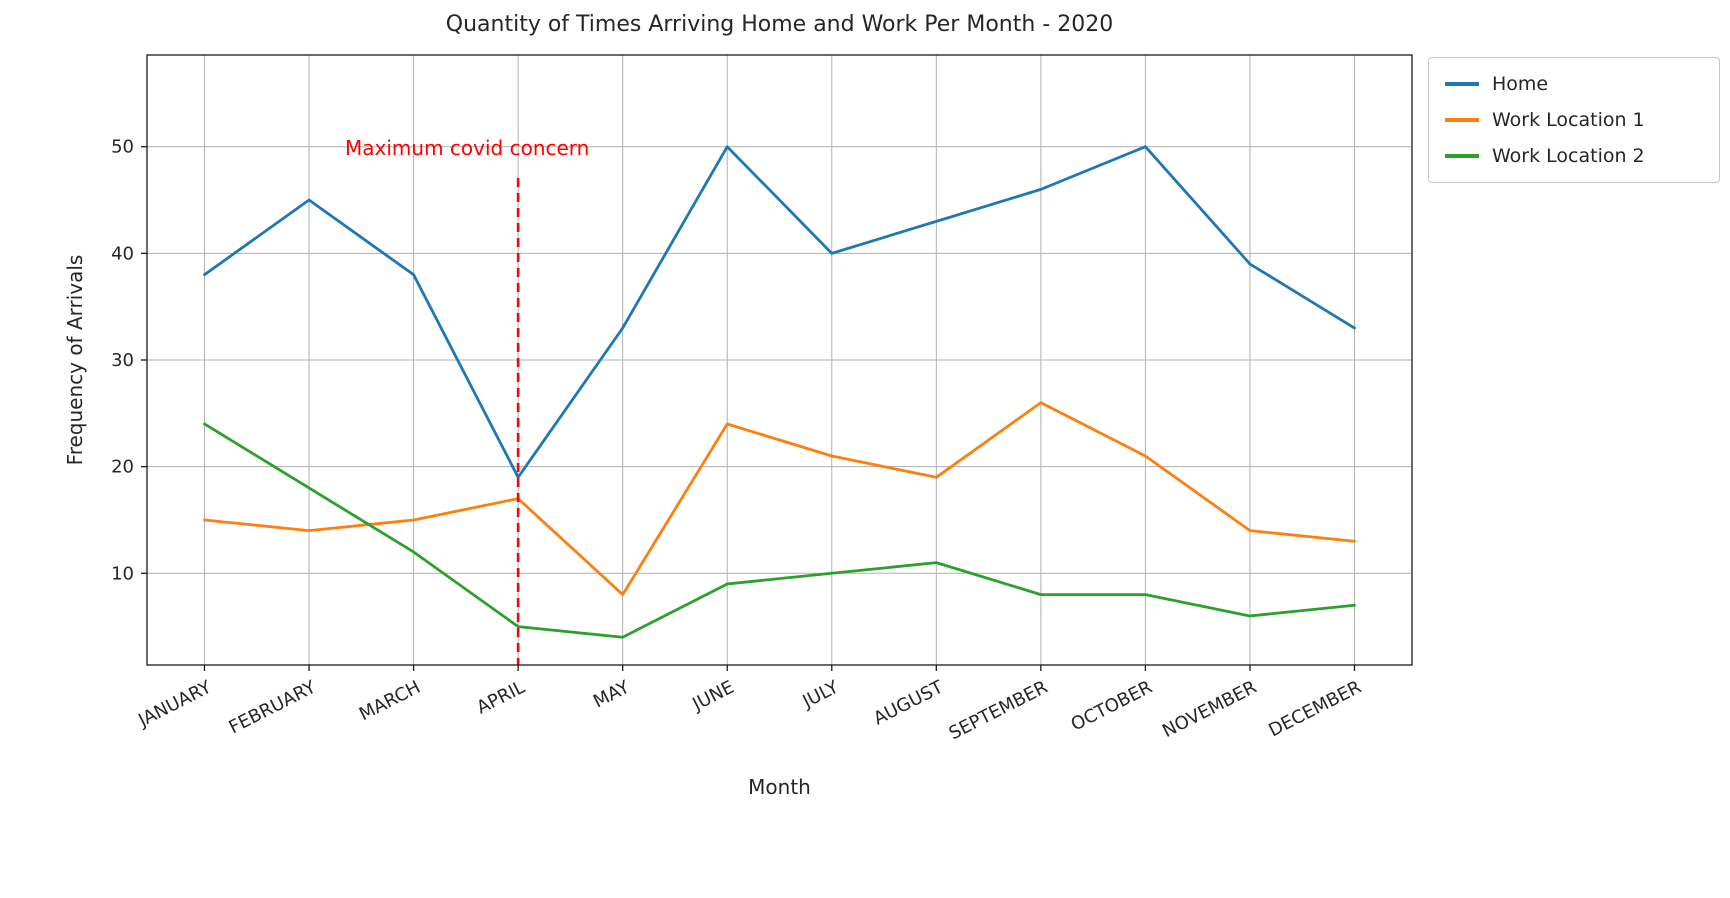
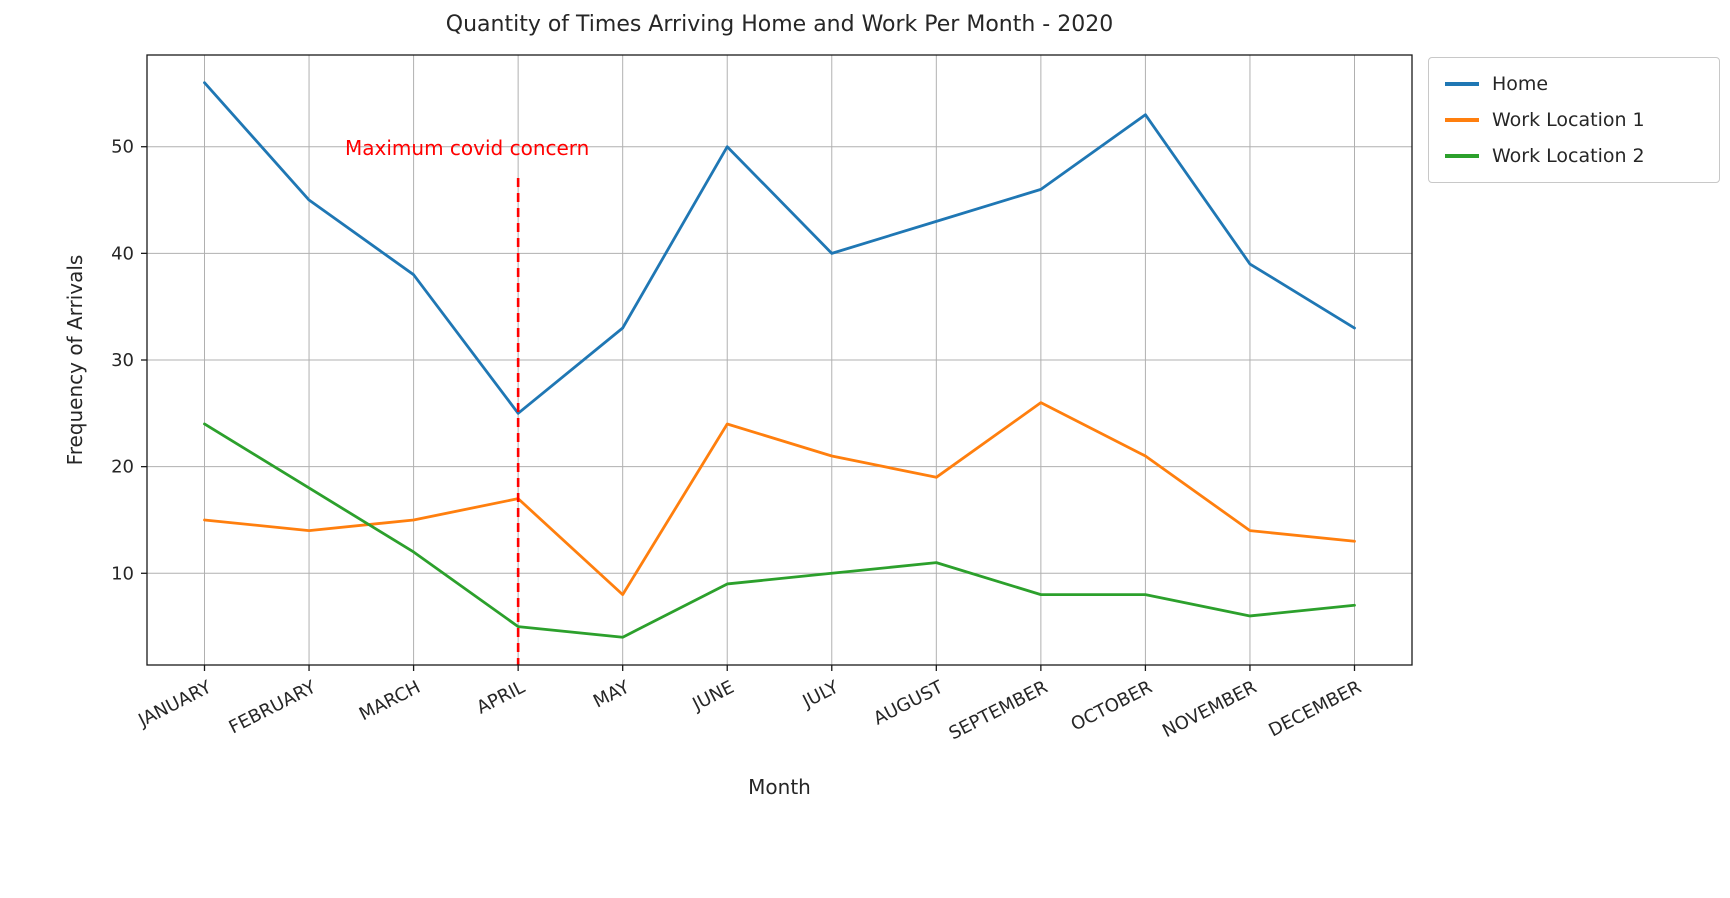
Home/JANUARY: 38 -> 56
Home/APRIL: 19 -> 25
Home/OCTOBER: 50 -> 53
